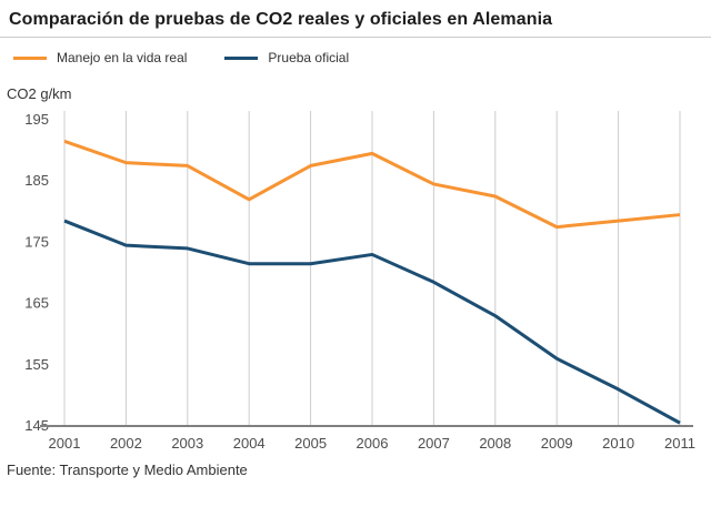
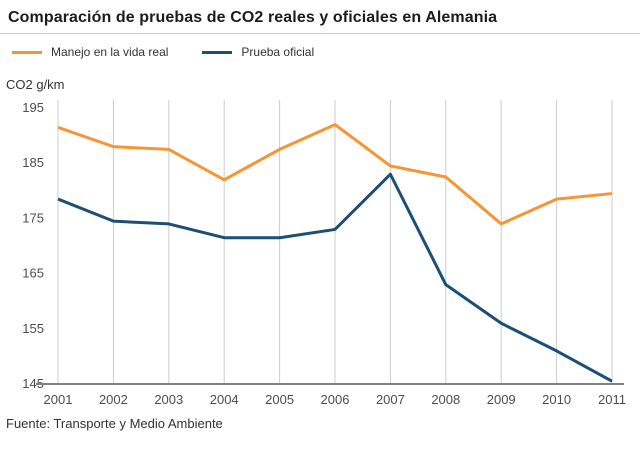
Manejo en la vida real/2006: 190 -> 192
Prueba oficial/2007: 168 -> 183
Manejo en la vida real/2009: 178 -> 174
